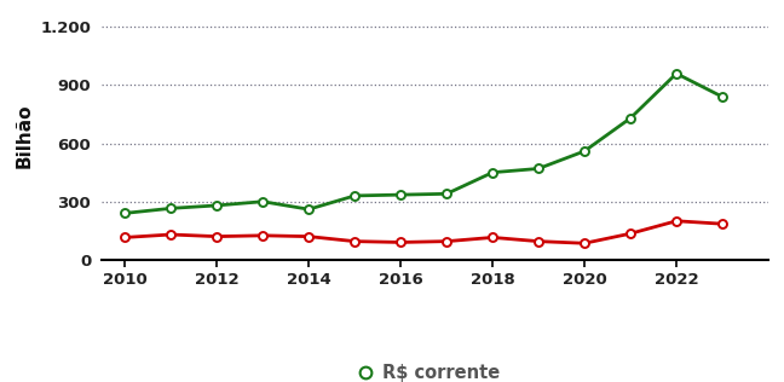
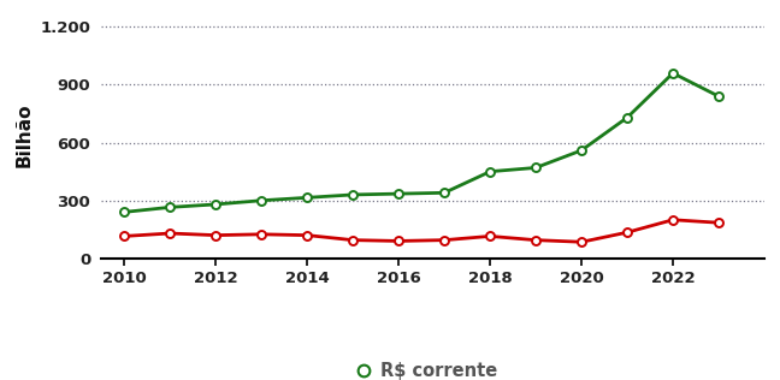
R$ corrente/2014: 260 -> 320
